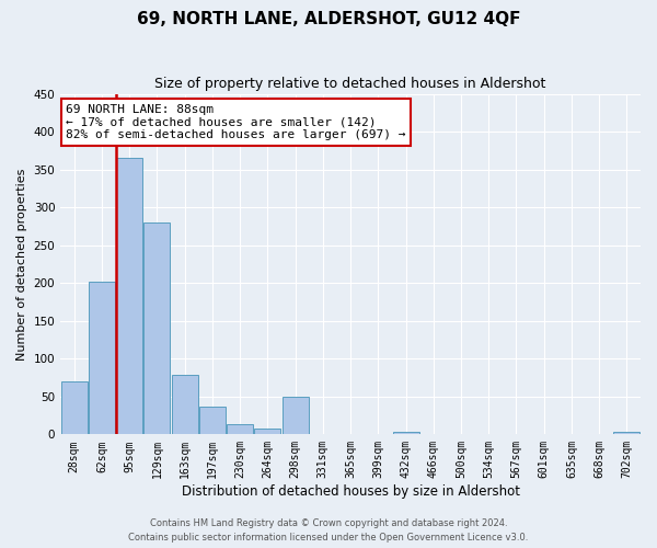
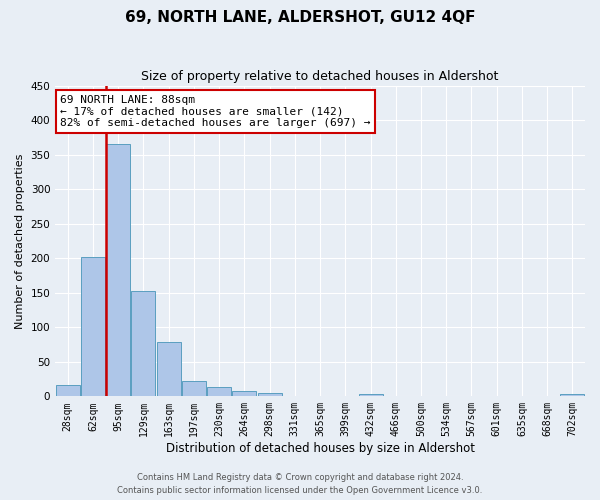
28sqm: 70 -> 16
129sqm: 280 -> 153
197sqm: 36 -> 22
298sqm: 50 -> 5
